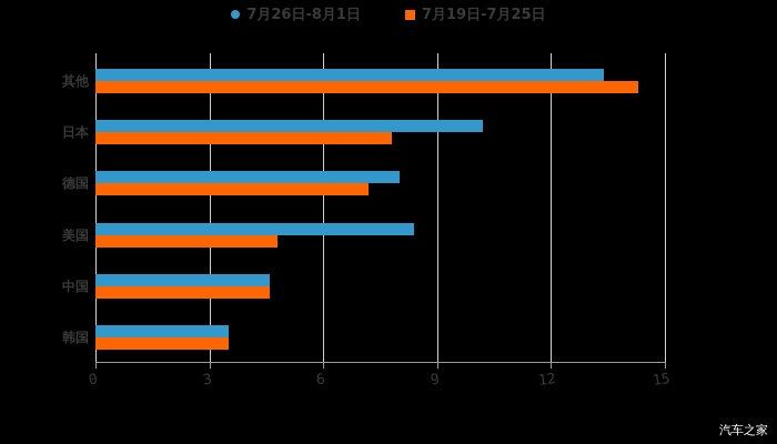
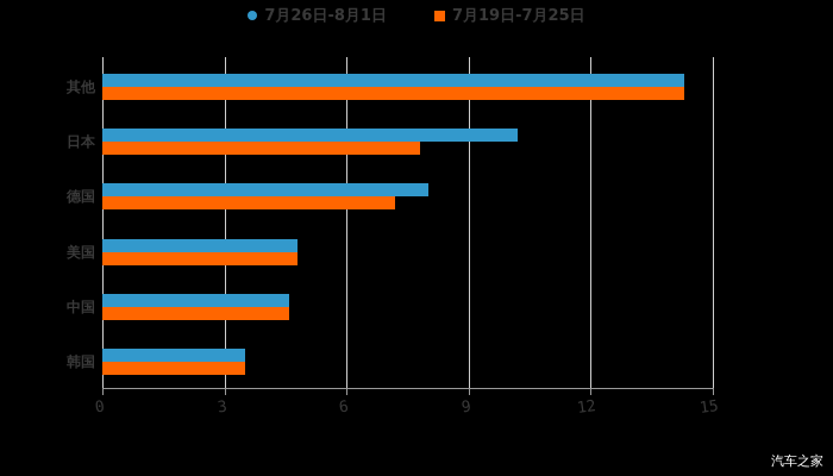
7月26日-8月1日/其他: 13.4 -> 14.3
7月26日-8月1日/美国: 8.4 -> 4.8
